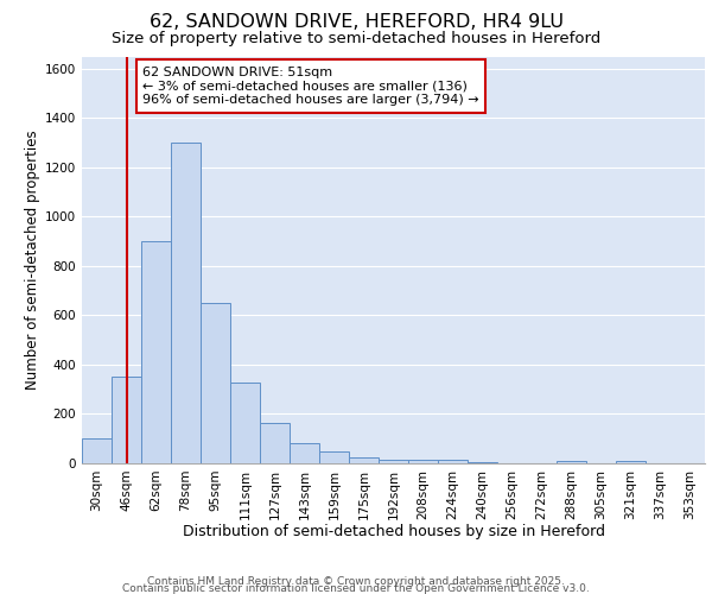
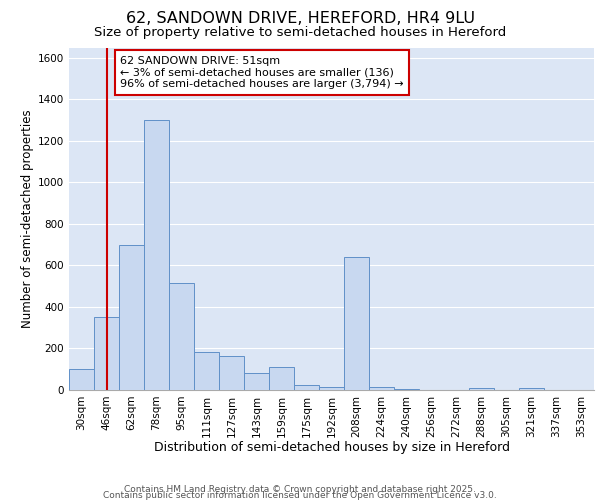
62sqm: 900 -> 700
95sqm: 650 -> 515
111sqm: 330 -> 185
159sqm: 48 -> 110
208sqm: 15 -> 640
